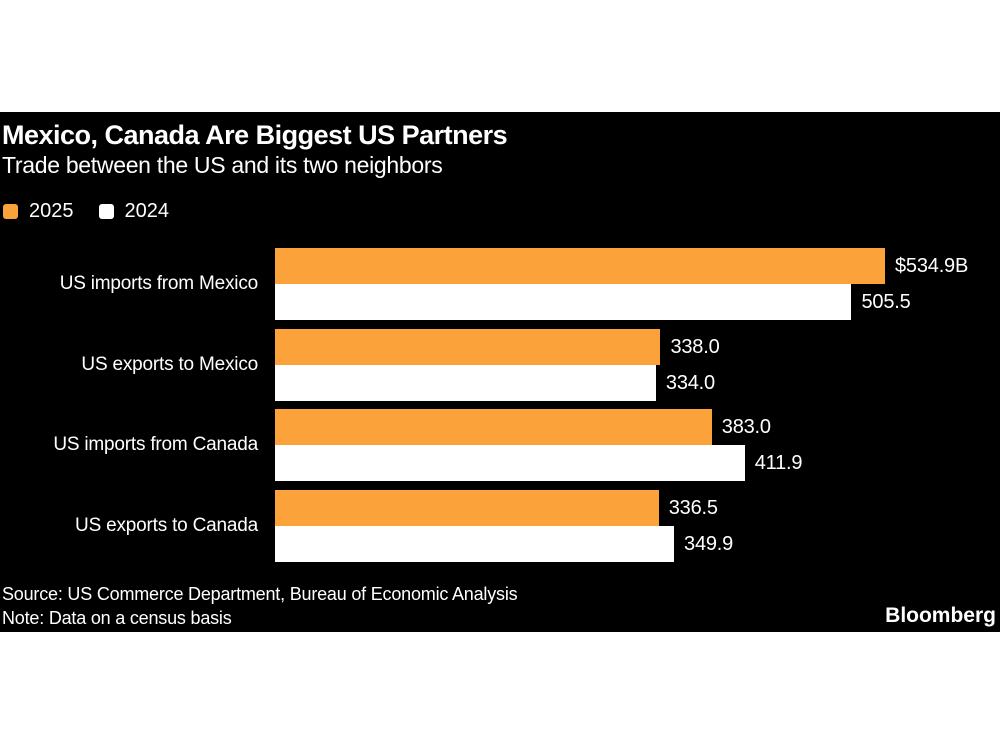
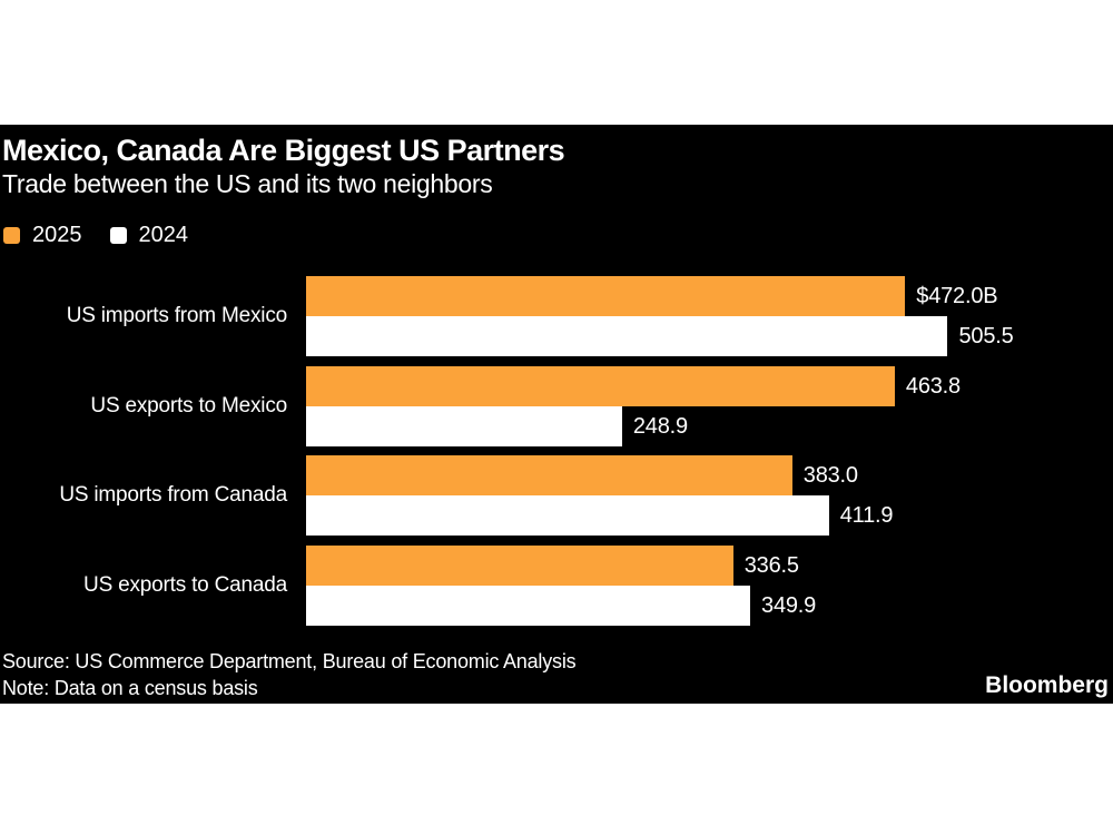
2025/US imports from Mexico: $534.9B -> $472.0B
2025/US exports to Mexico: 338.0 -> 463.8
2024/US exports to Mexico: 334.0 -> 248.9
